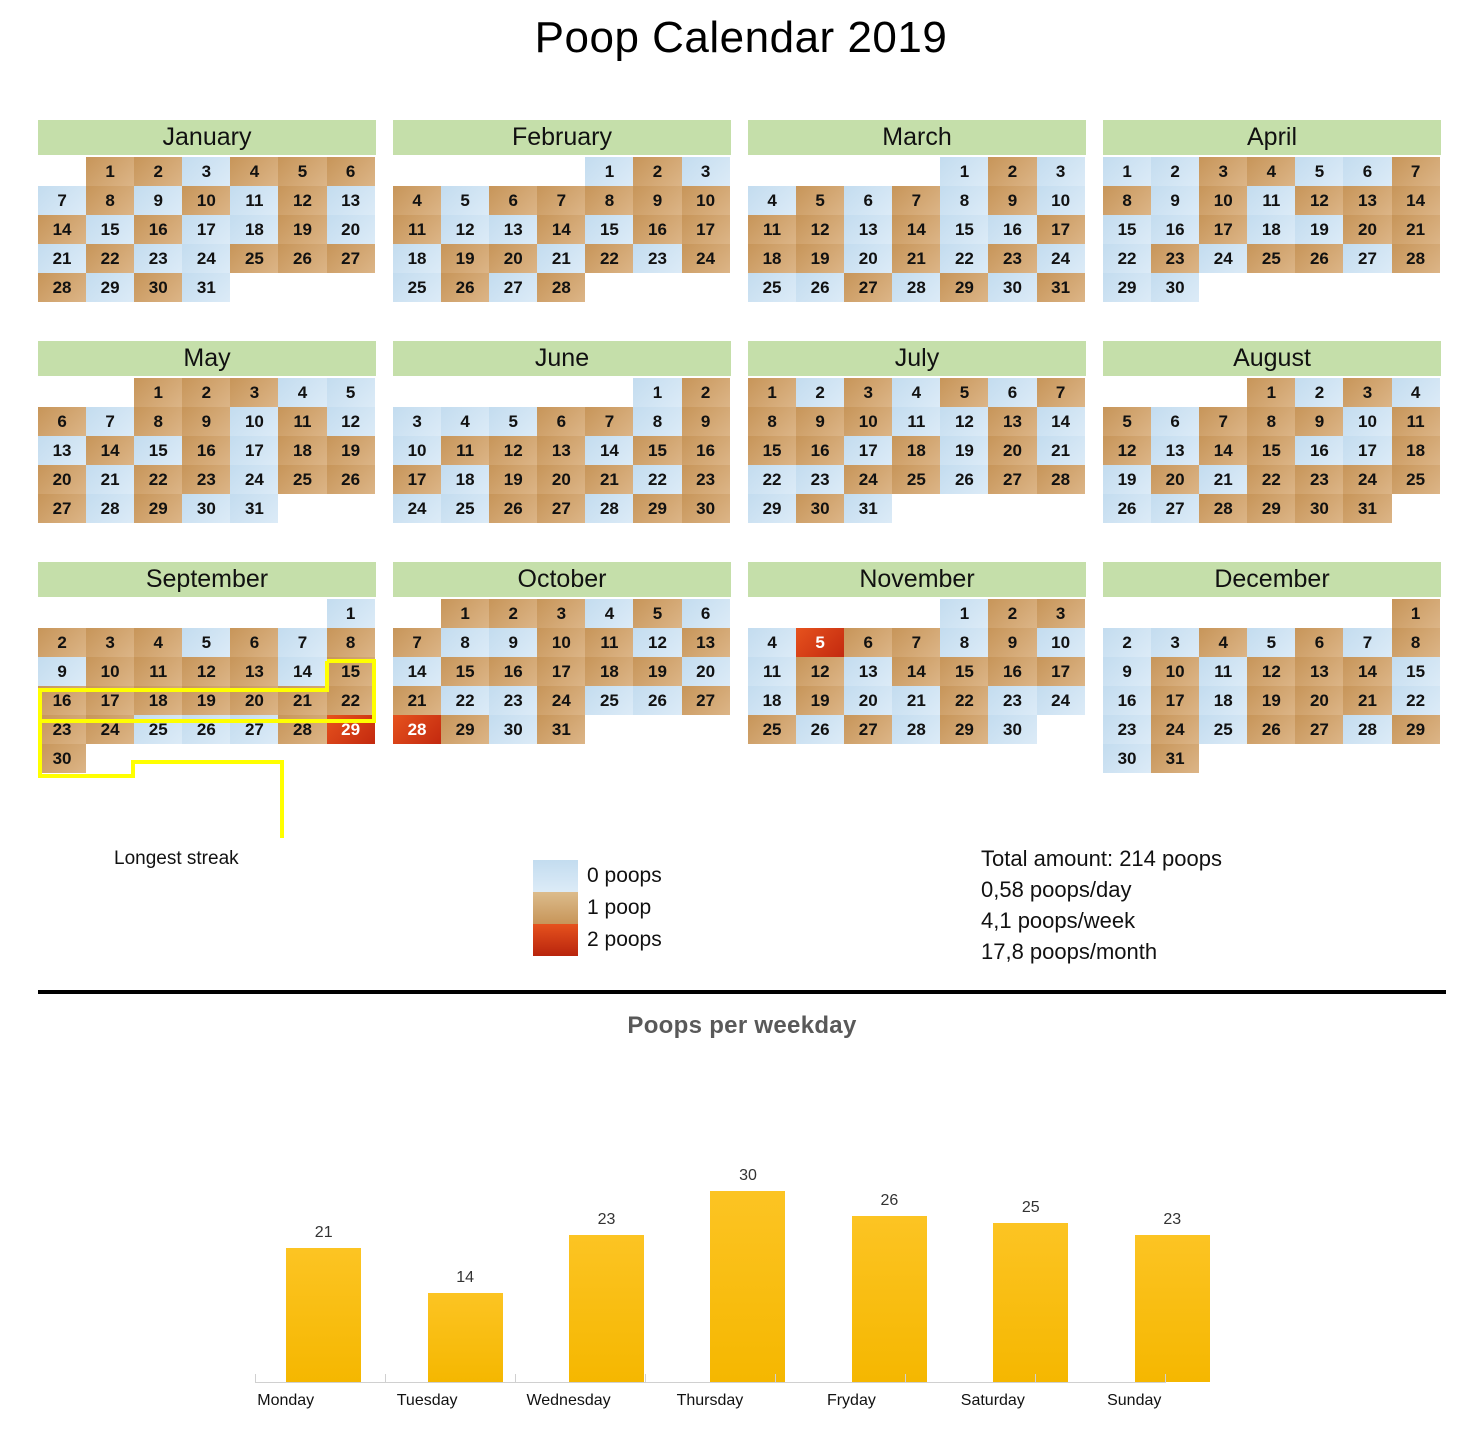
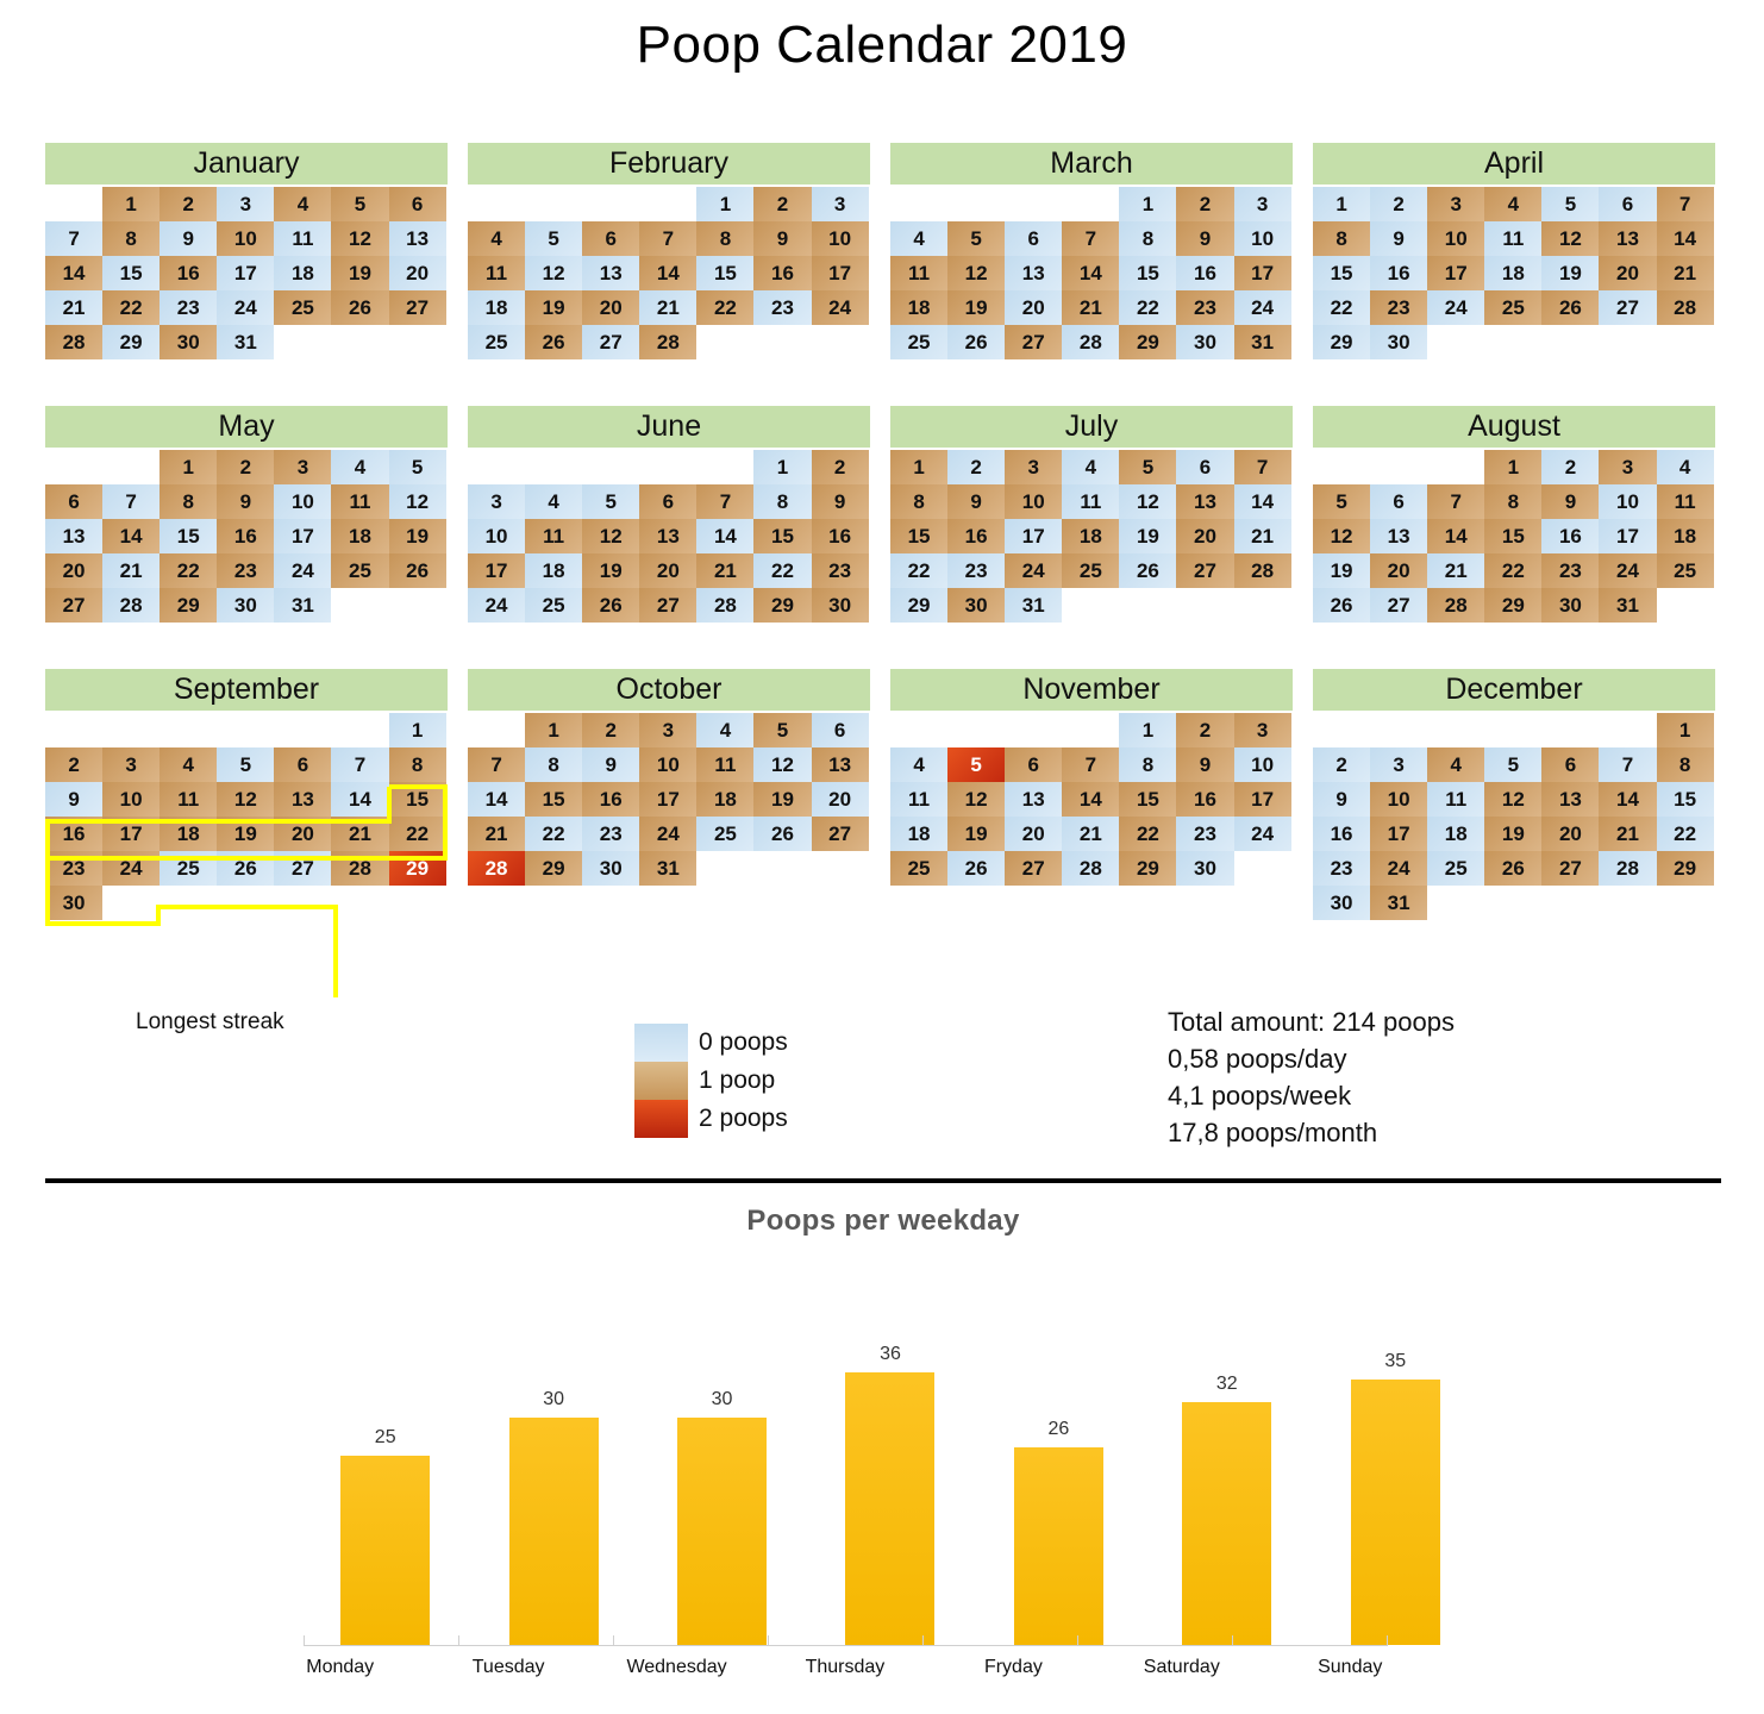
Monday: 21 -> 25
Tuesday: 14 -> 30
Wednesday: 23 -> 30
Thursday: 30 -> 36
Saturday: 25 -> 32
Sunday: 23 -> 35
